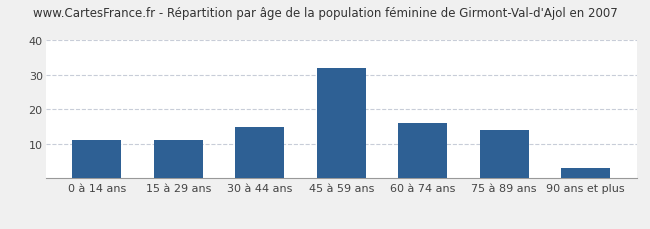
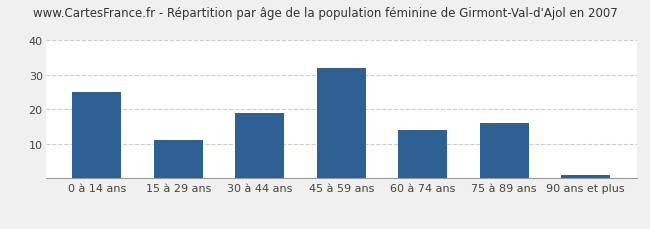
0 à 14 ans: 11 -> 25
30 à 44 ans: 15 -> 19
60 à 74 ans: 16 -> 14
75 à 89 ans: 14 -> 16
90 ans et plus: 3 -> 1
